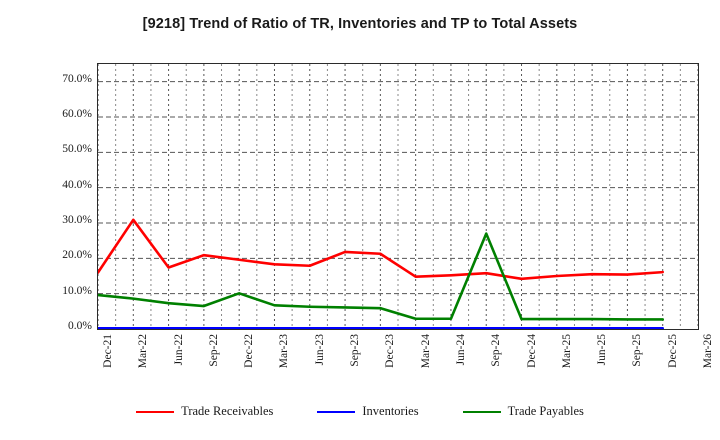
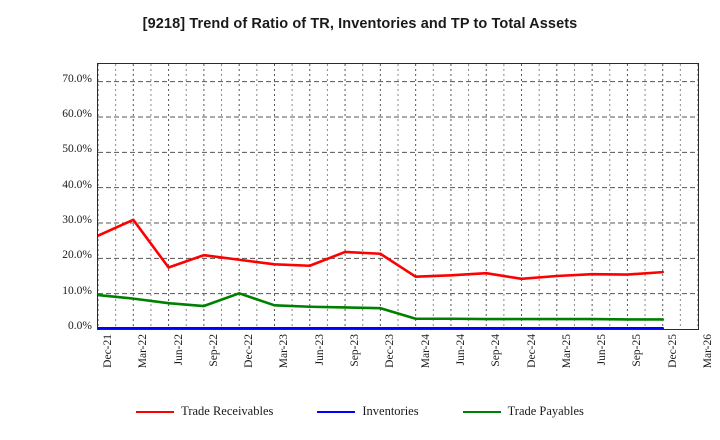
Trade Receivables/Dec-21: 16% -> 26%
Trade Payables/Sep-24: 27% -> 3%
